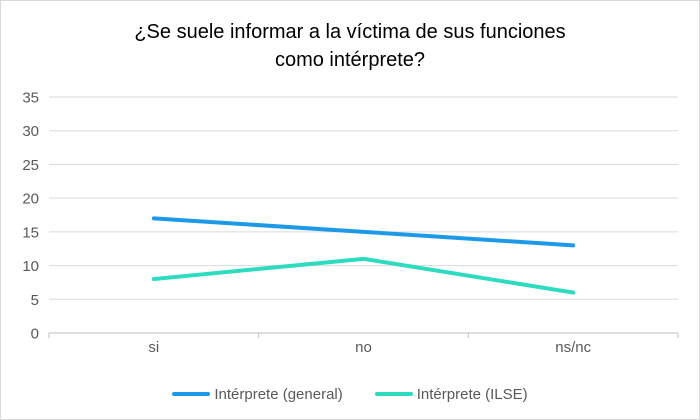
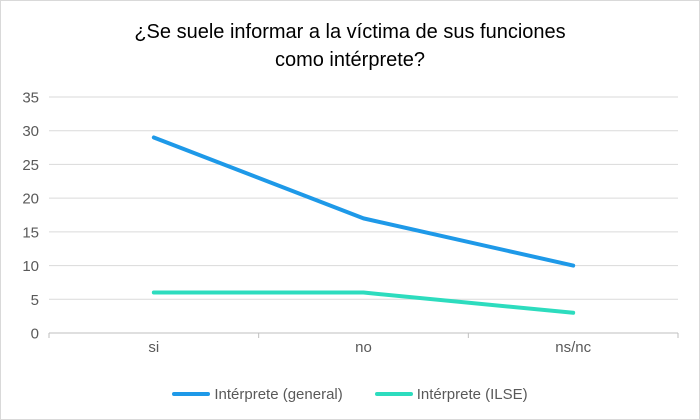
Intérprete (general)/si: 17 -> 29
Intérprete (ILSE)/si: 8 -> 6
Intérprete (general)/no: 15 -> 17
Intérprete (ILSE)/no: 11 -> 6
Intérprete (general)/ns/nc: 13 -> 10
Intérprete (ILSE)/ns/nc: 6 -> 3
